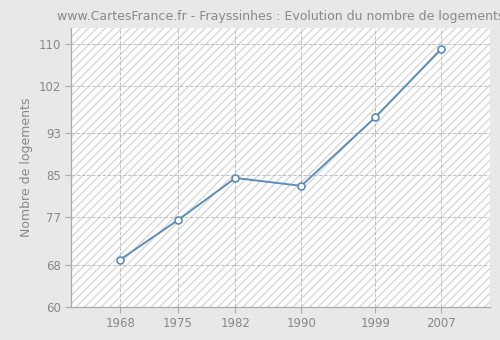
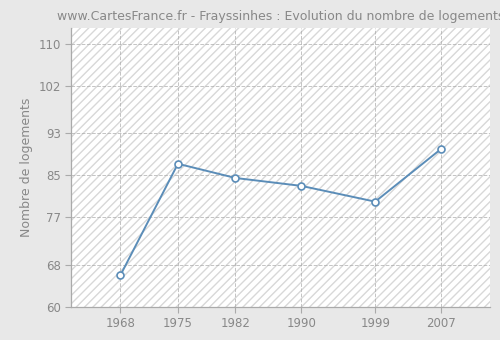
1968: 69.0 -> 66.0
1975: 76.5 -> 87.2
1999: 96.0 -> 80.0
2007: 109.0 -> 90.0
